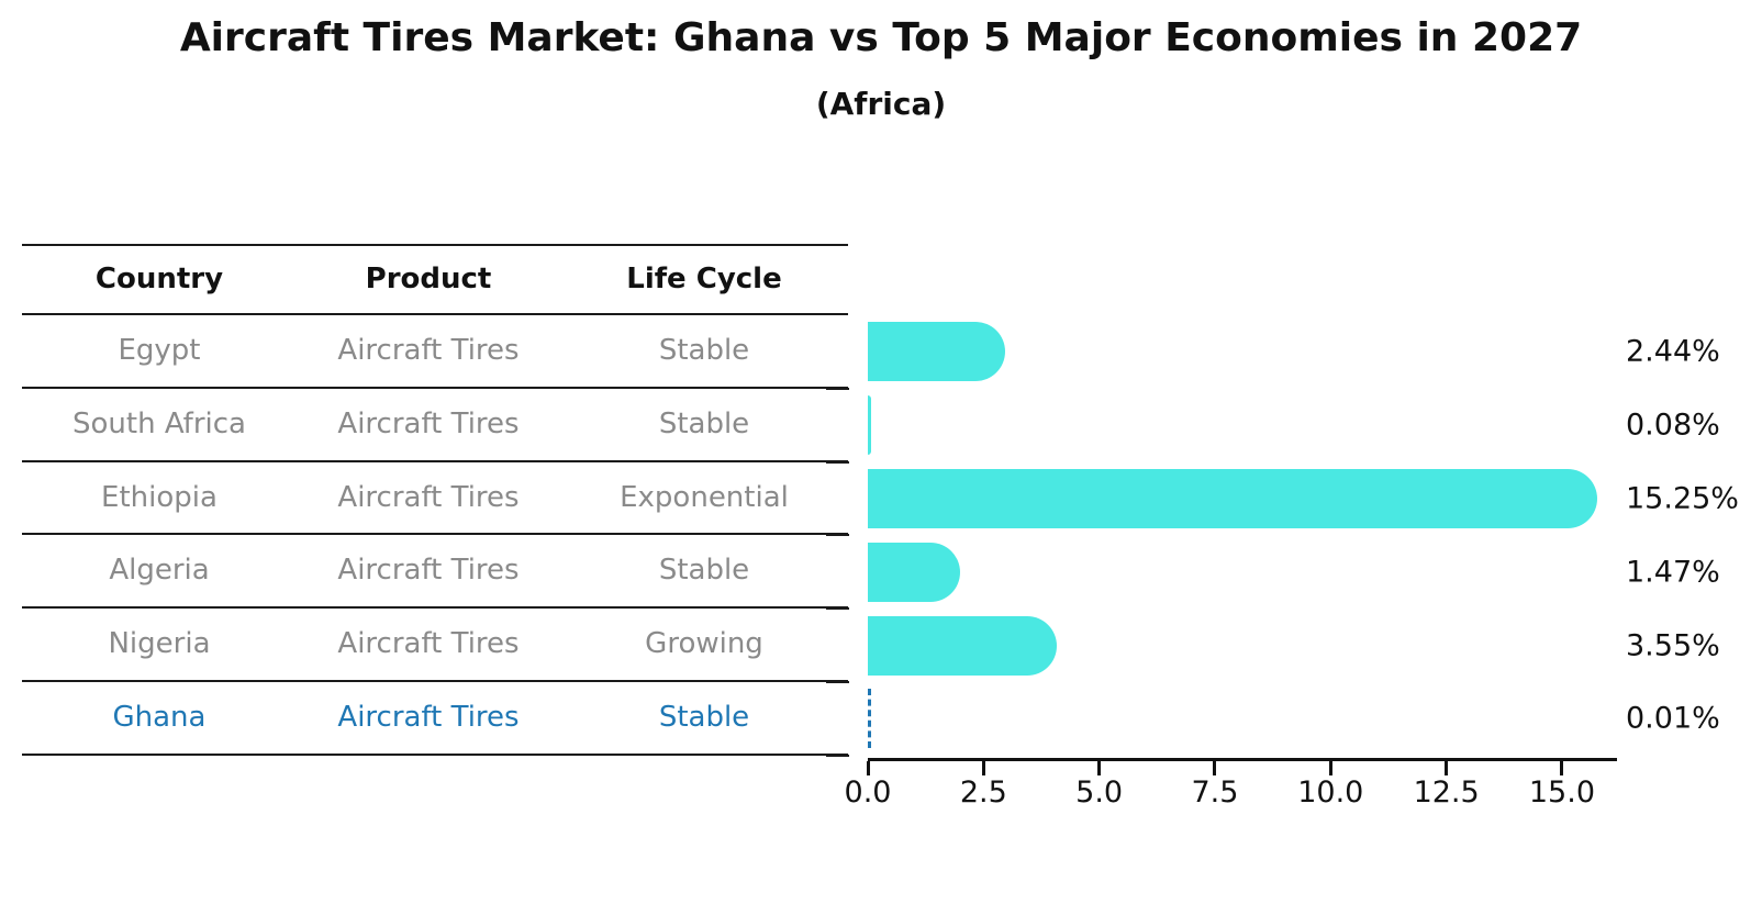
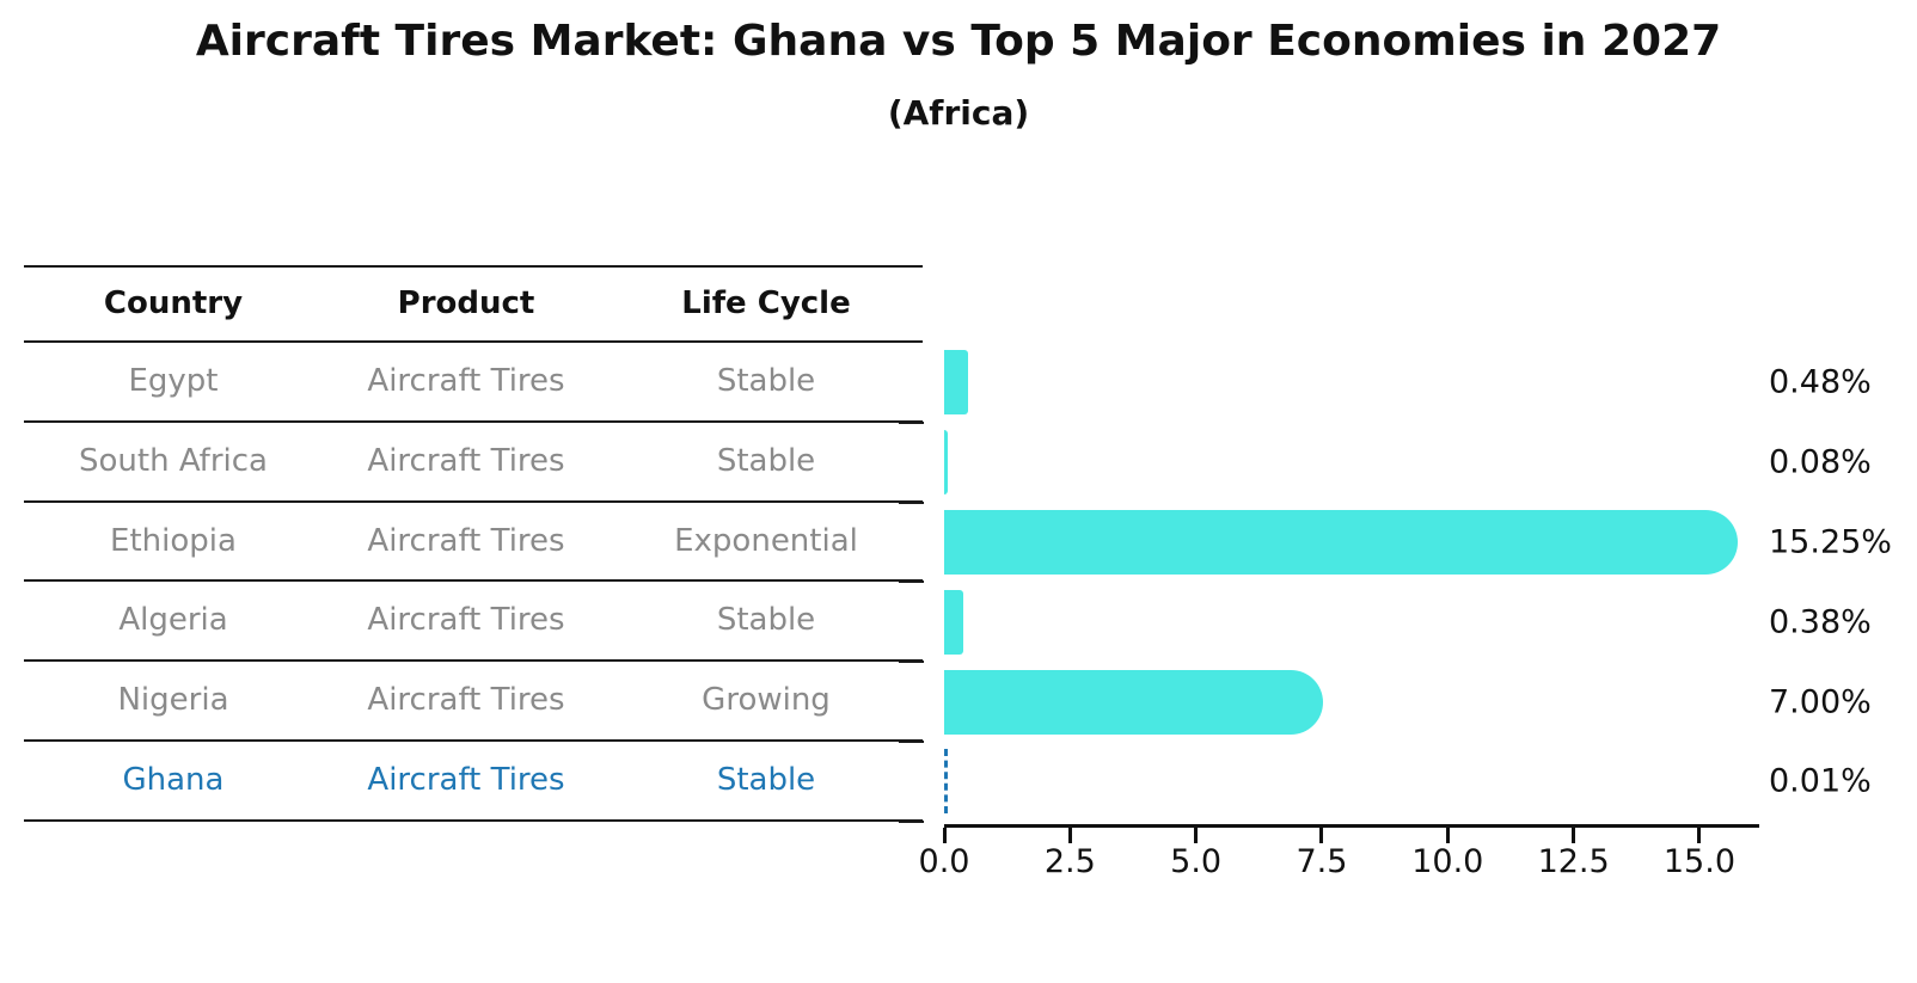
Egypt: 2.44% -> 0.48%
Algeria: 1.47% -> 0.38%
Nigeria: 3.55% -> 7.00%
